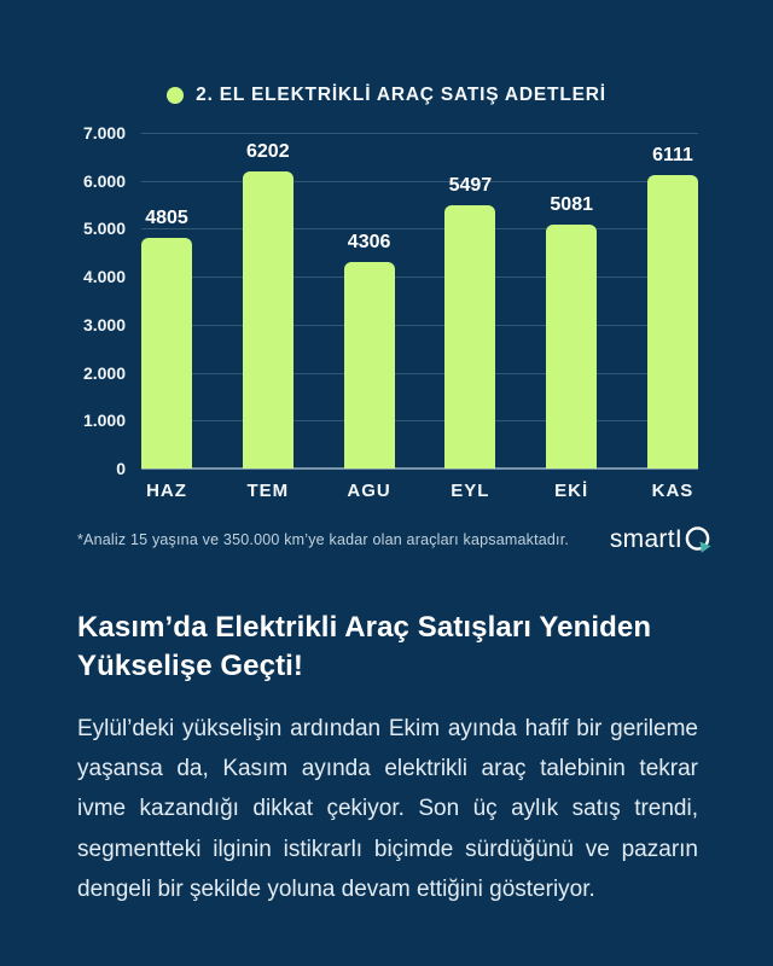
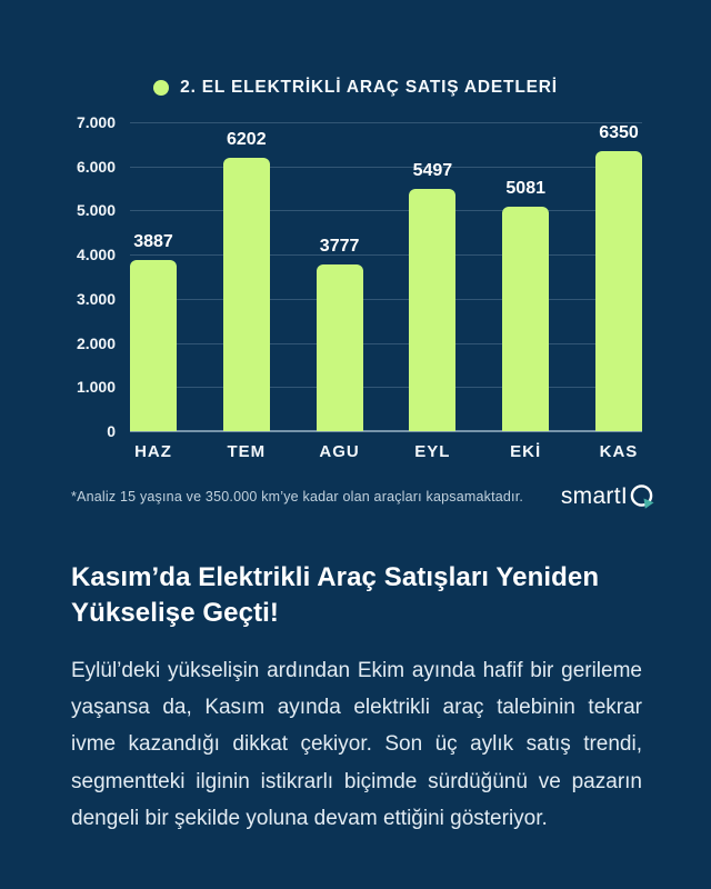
HAZ: 4805 -> 3887
AGU: 4306 -> 3777
KAS: 6111 -> 6350
